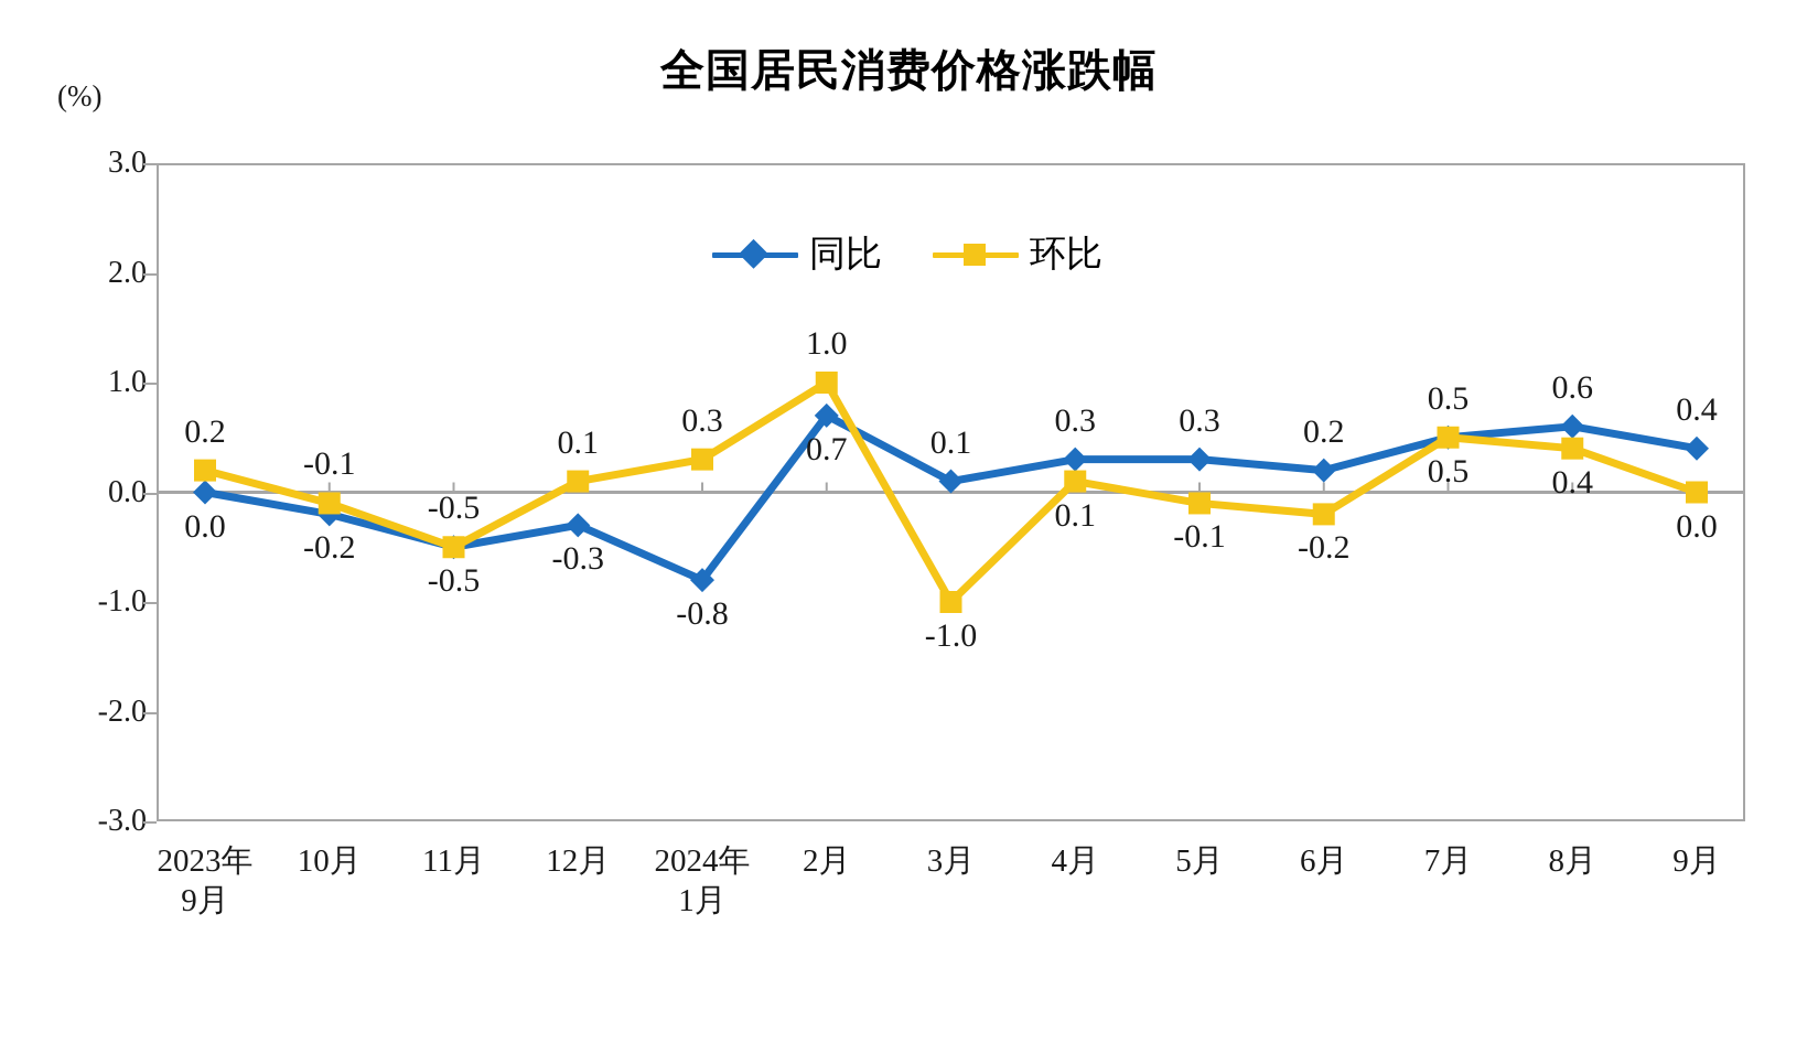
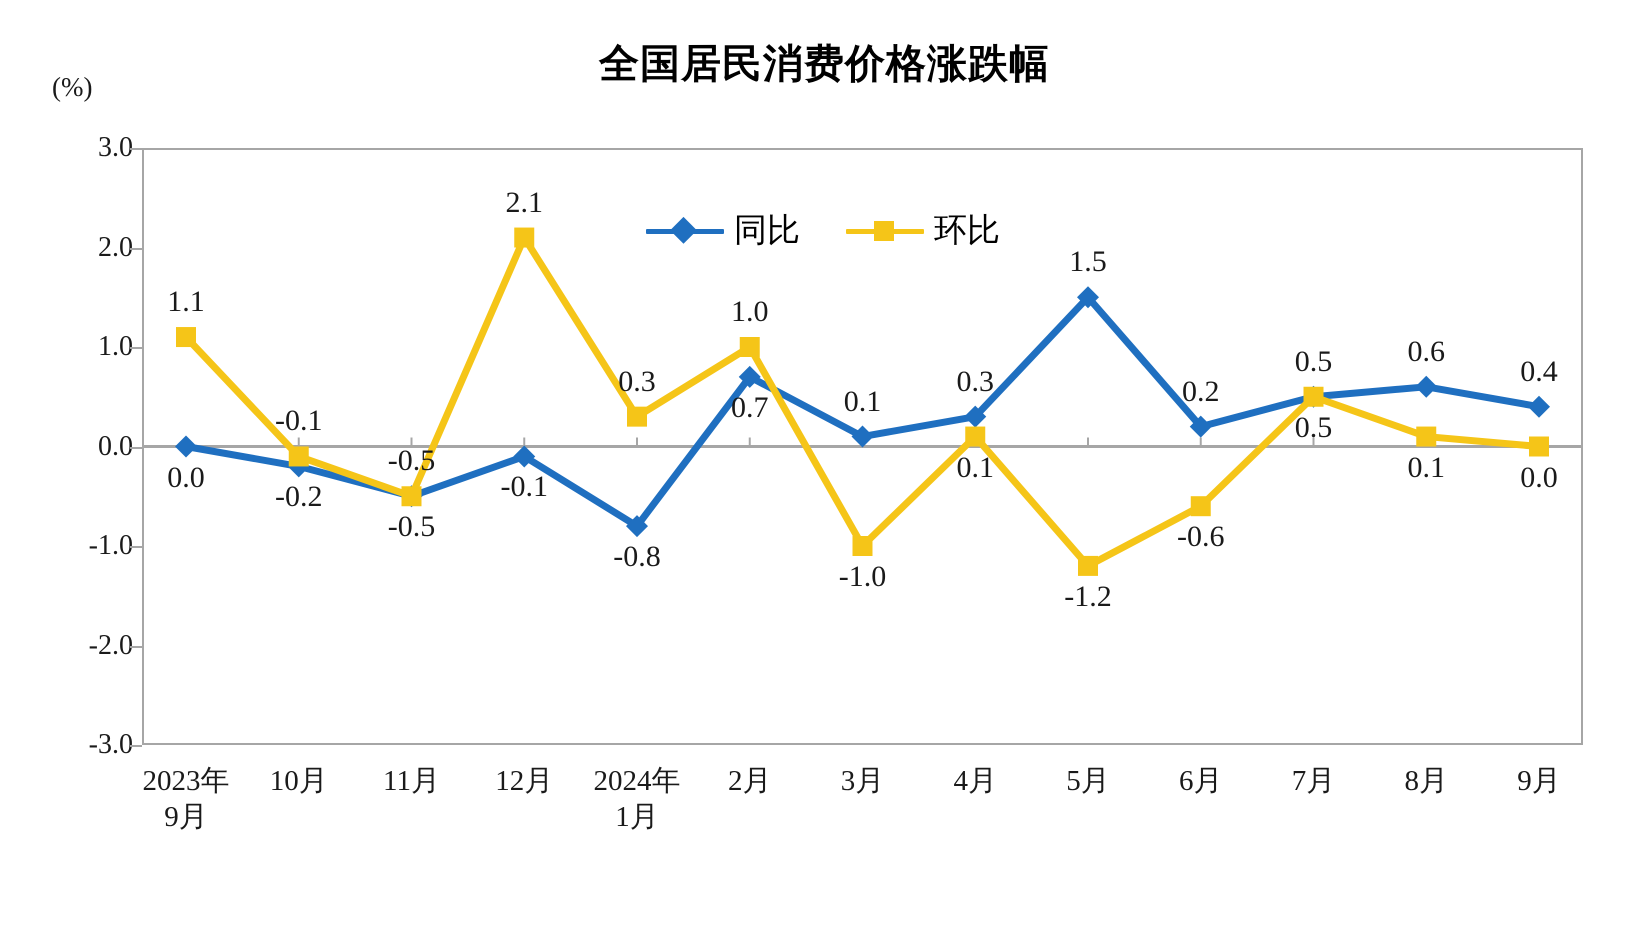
环比/2023年 9月: 0.2 -> 1.1
同比/12月: -0.3 -> -0.1
环比/12月: 0.1 -> 2.1
同比/5月: 0.3 -> 1.5
环比/5月: -0.1 -> -1.2
环比/6月: -0.2 -> -0.6
环比/8月: 0.4 -> 0.1
